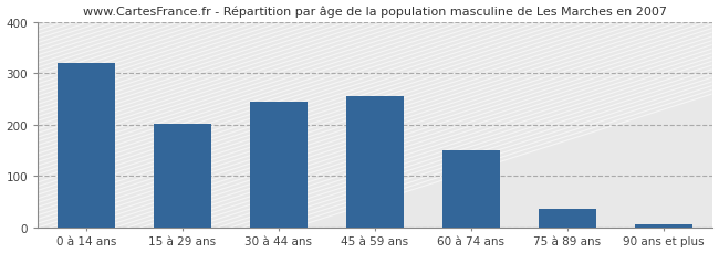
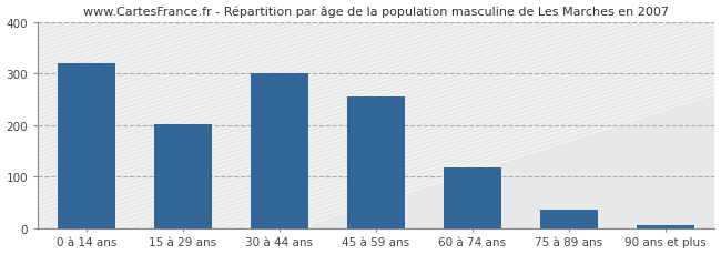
30 à 44 ans: 245 -> 302
60 à 74 ans: 150 -> 117
